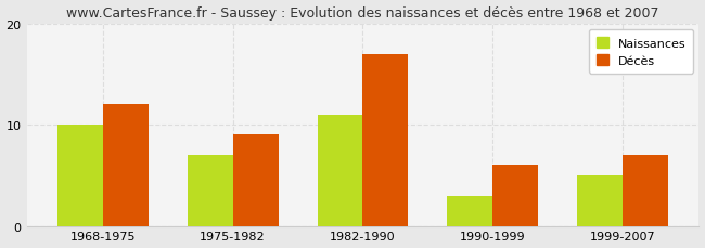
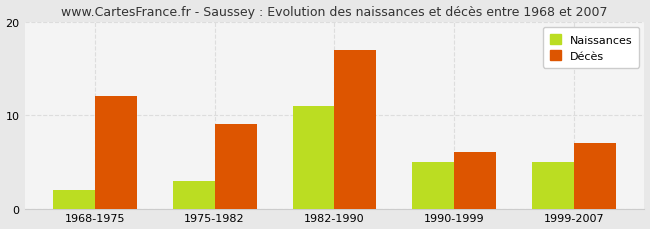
Naissances/1968-1975: 10 -> 2
Naissances/1975-1982: 7 -> 3
Naissances/1990-1999: 3 -> 5
